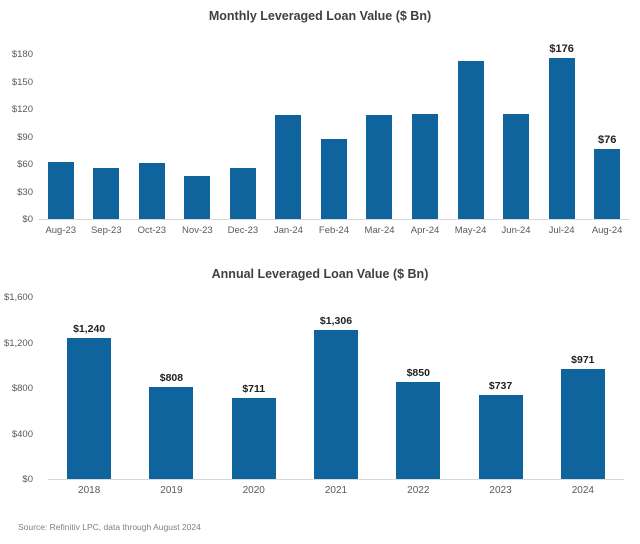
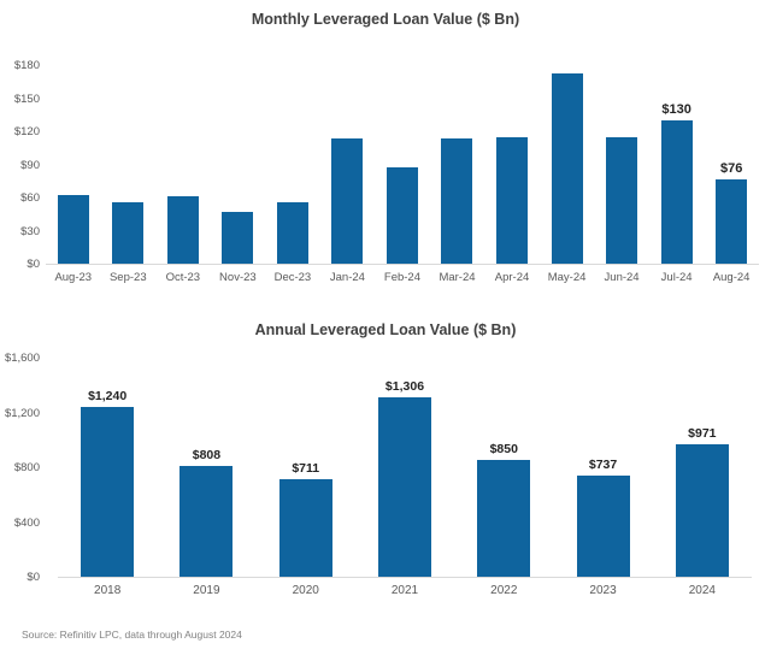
Monthly Leveraged Loan Value ($ Bn)/Jul-24: $176 -> $130
